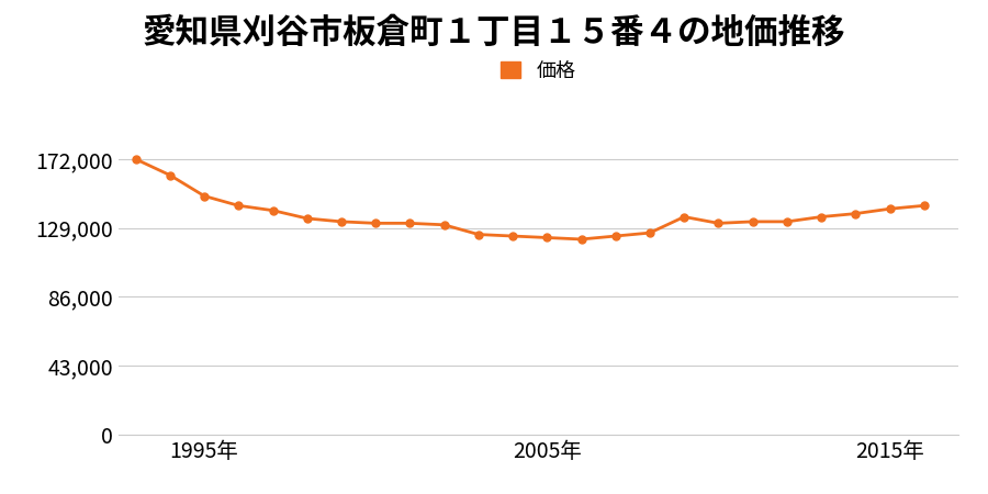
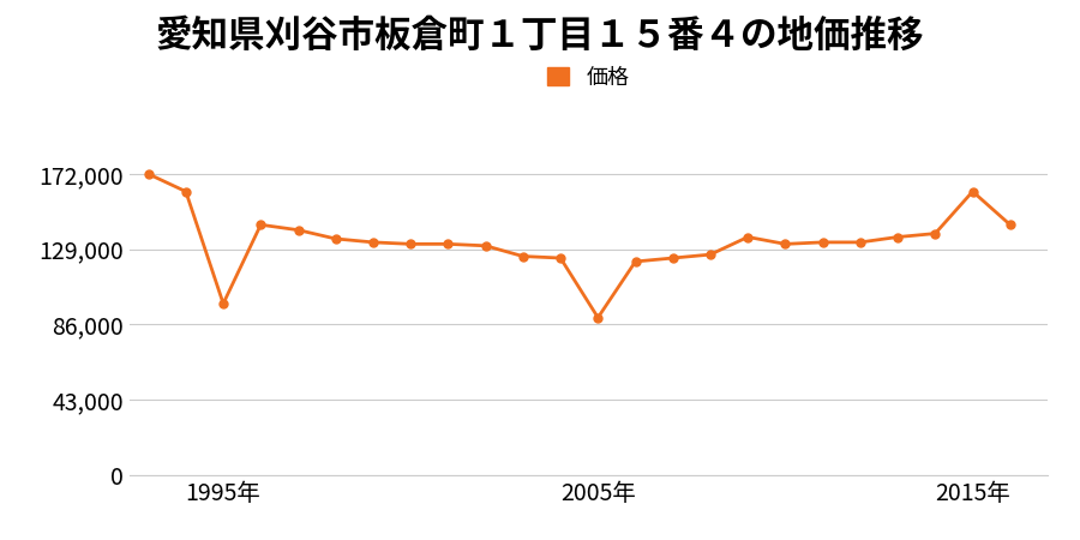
1995年: 149,000 -> 98,000
2005年: 123,000 -> 90,000
2015年: 141,000 -> 162,000
